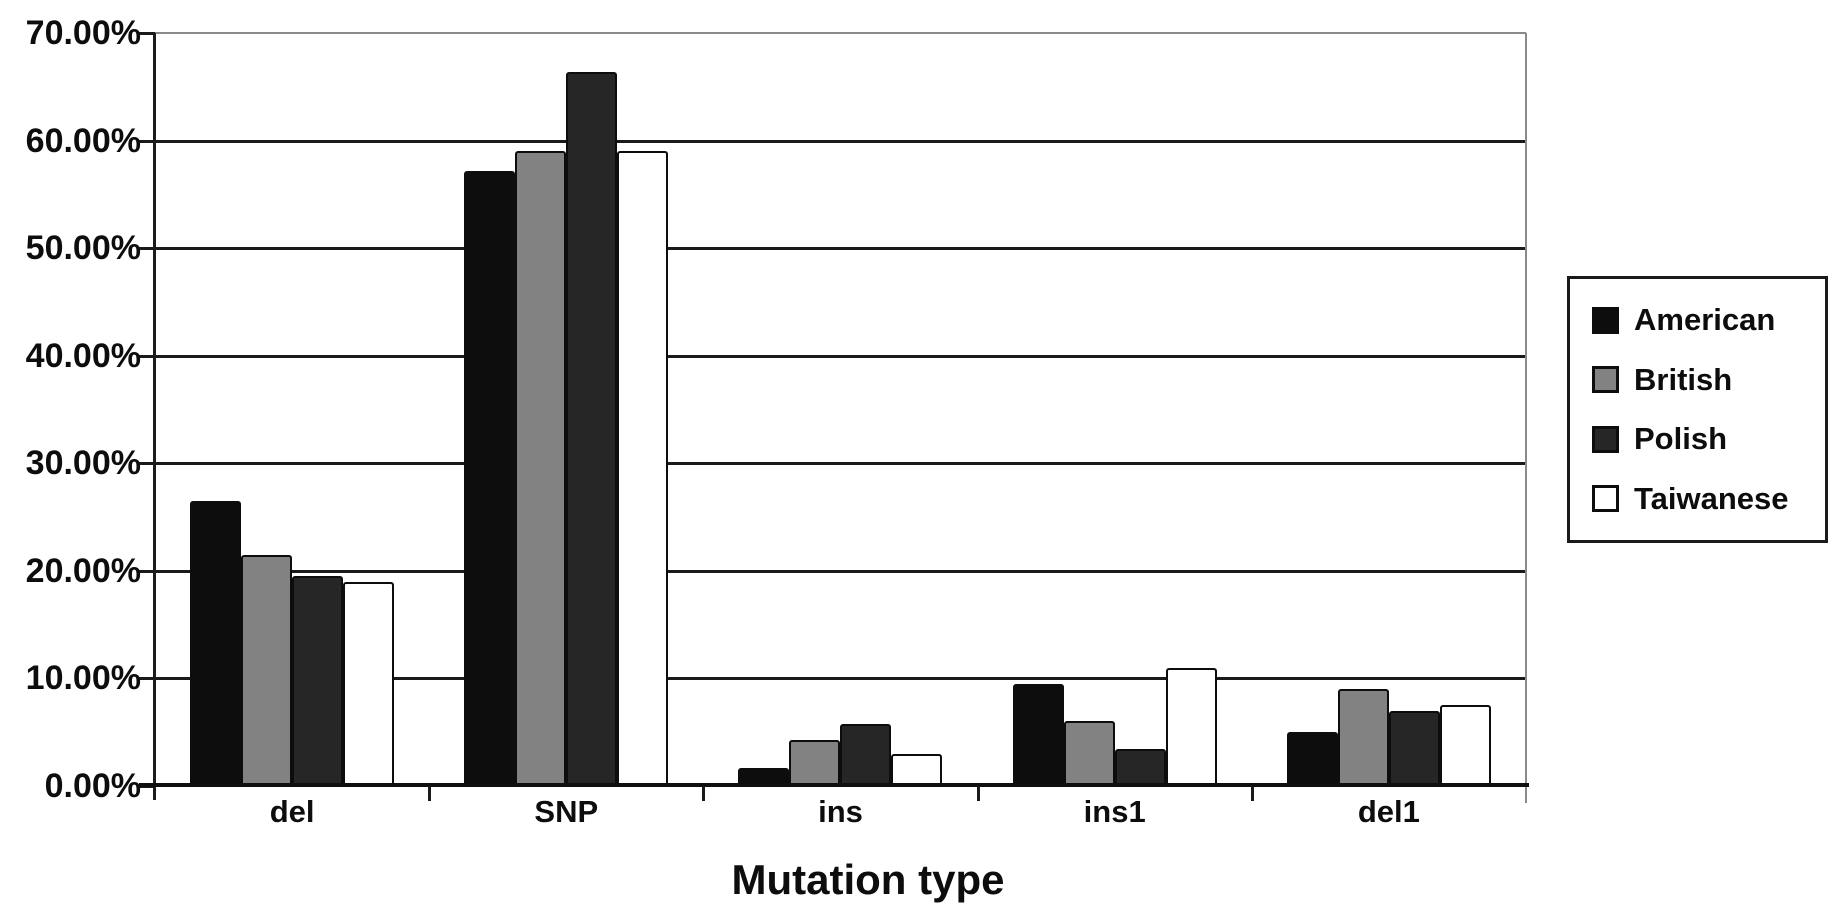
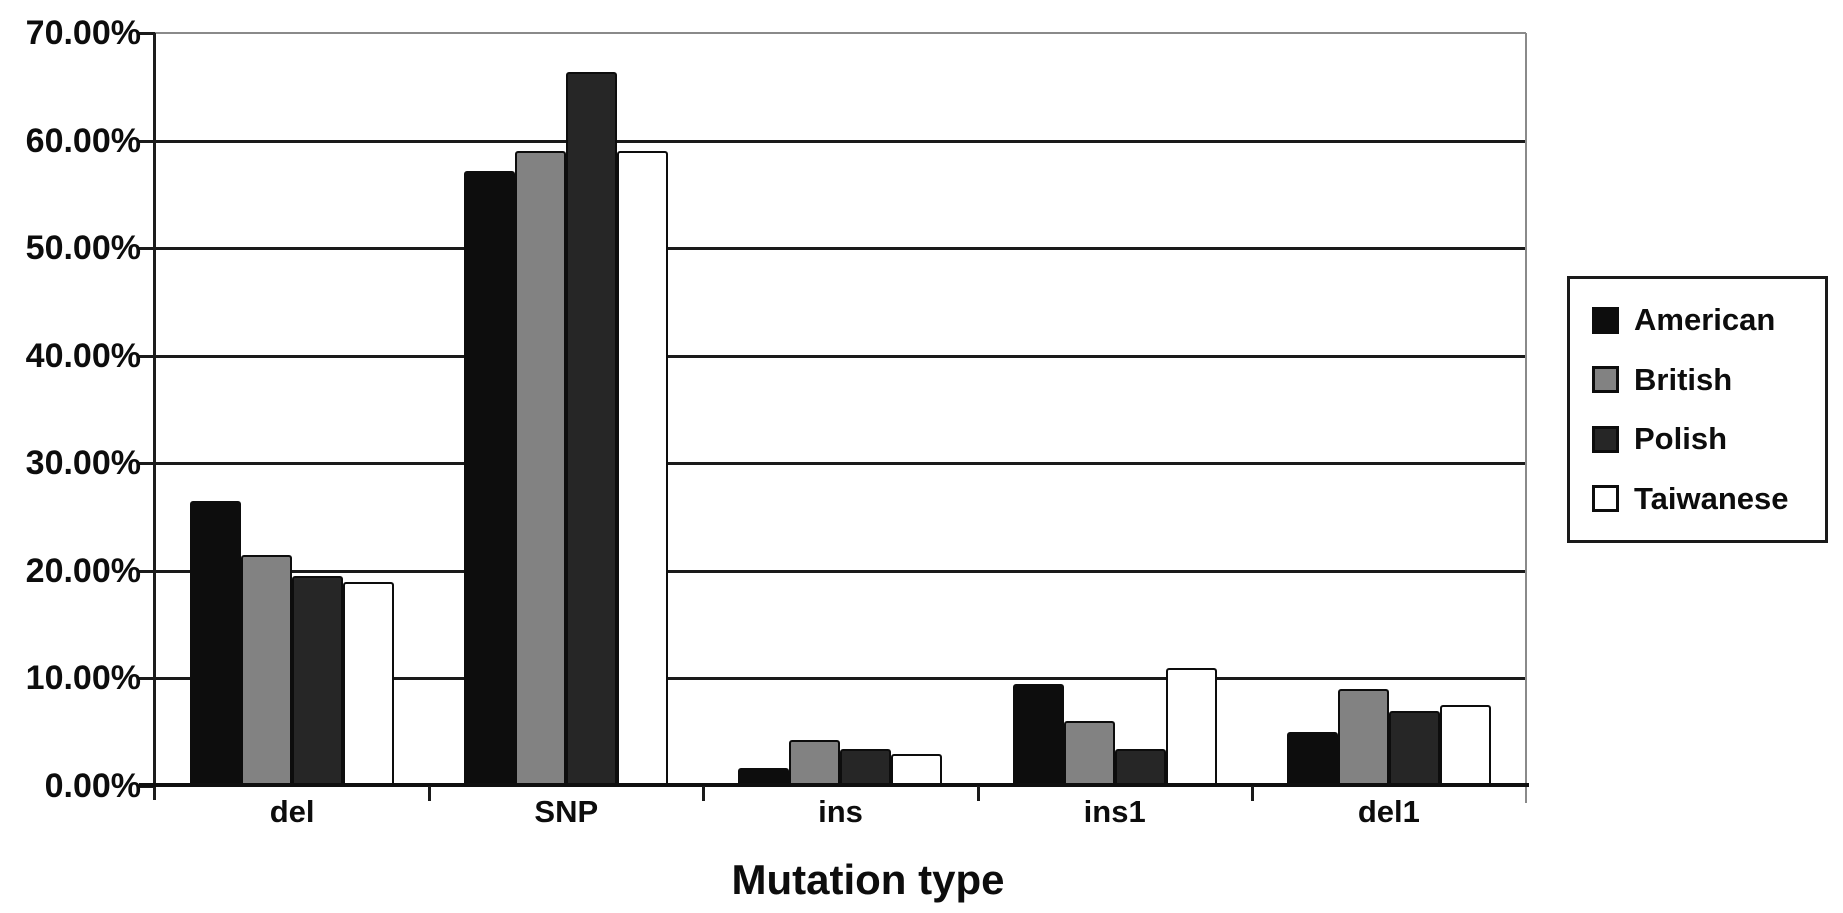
Polish/ins: 5.8% -> 3.4%
